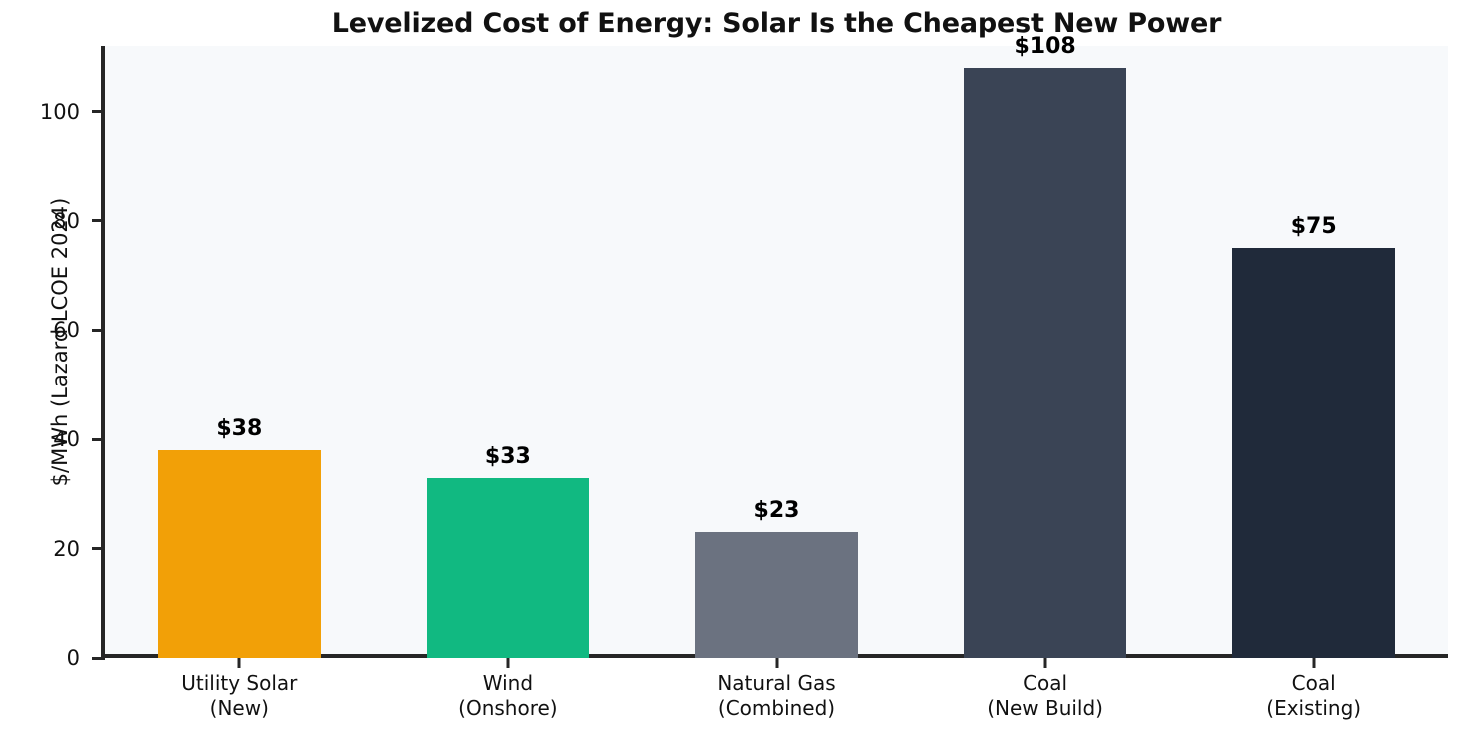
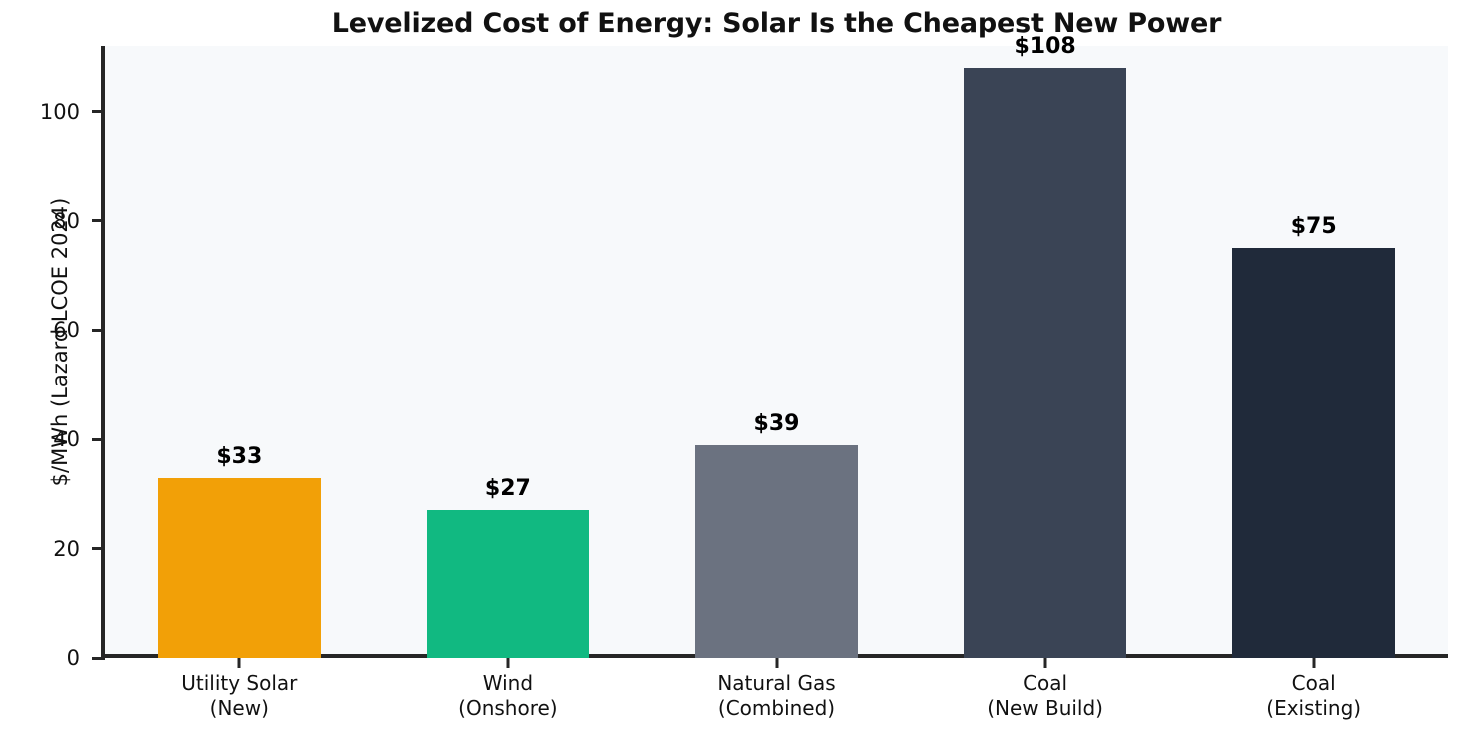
Utility Solar (New): $38 -> $33
Wind (Onshore): $33 -> $27
Natural Gas (Combined): $23 -> $39
